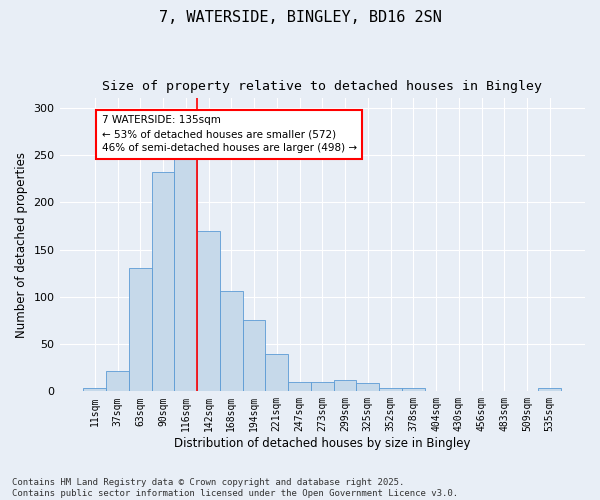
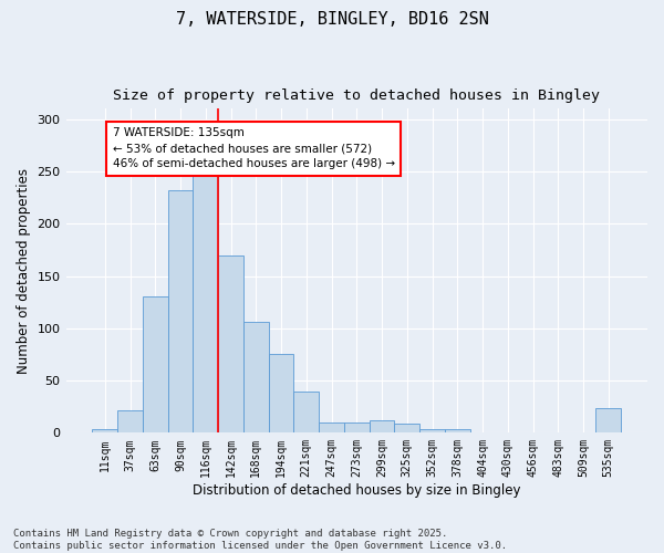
535sqm: 4 -> 24
